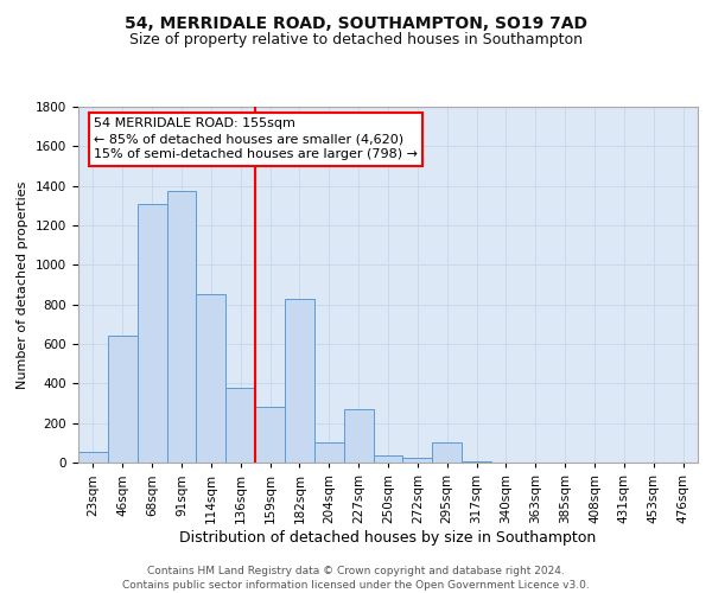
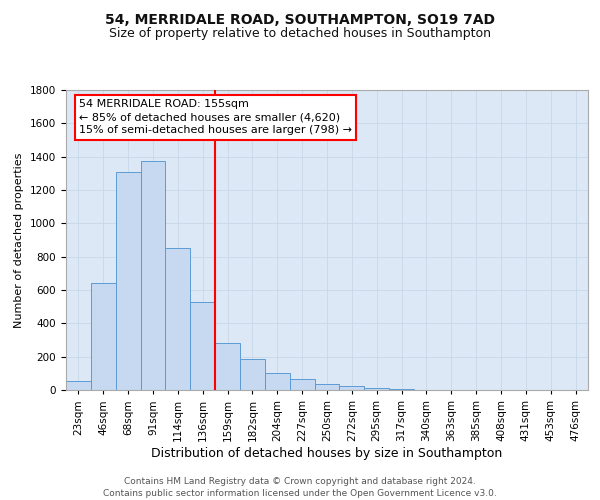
136sqm: 380 -> 530
182sqm: 830 -> 180
227sqm: 270 -> 70
295sqm: 100 -> 10
